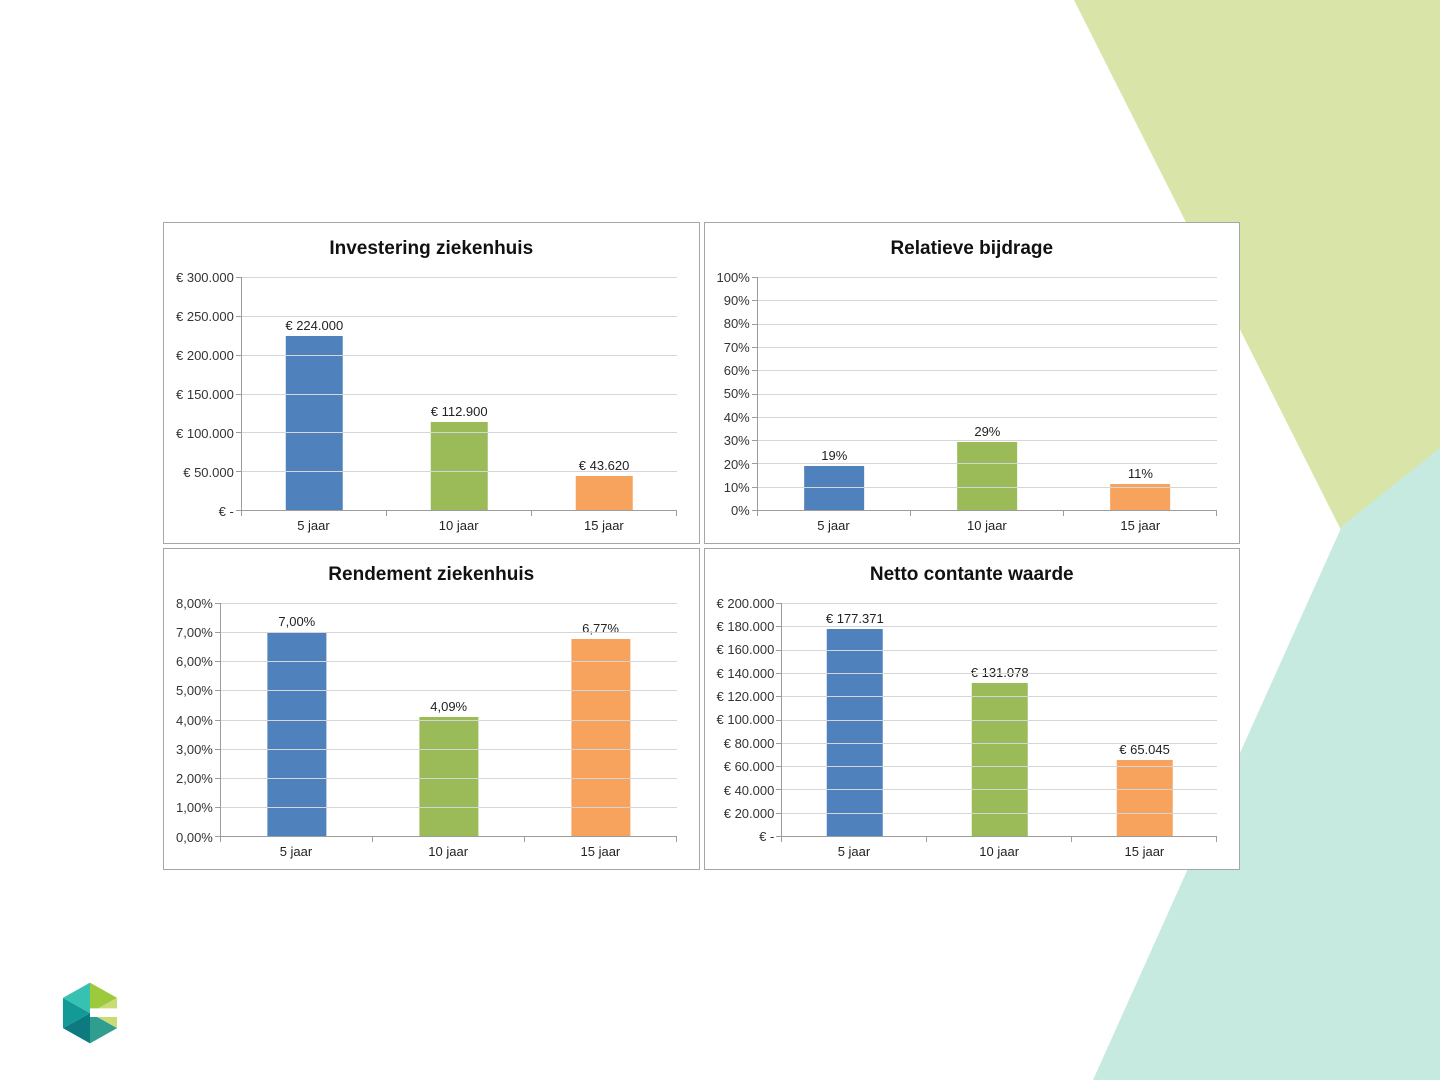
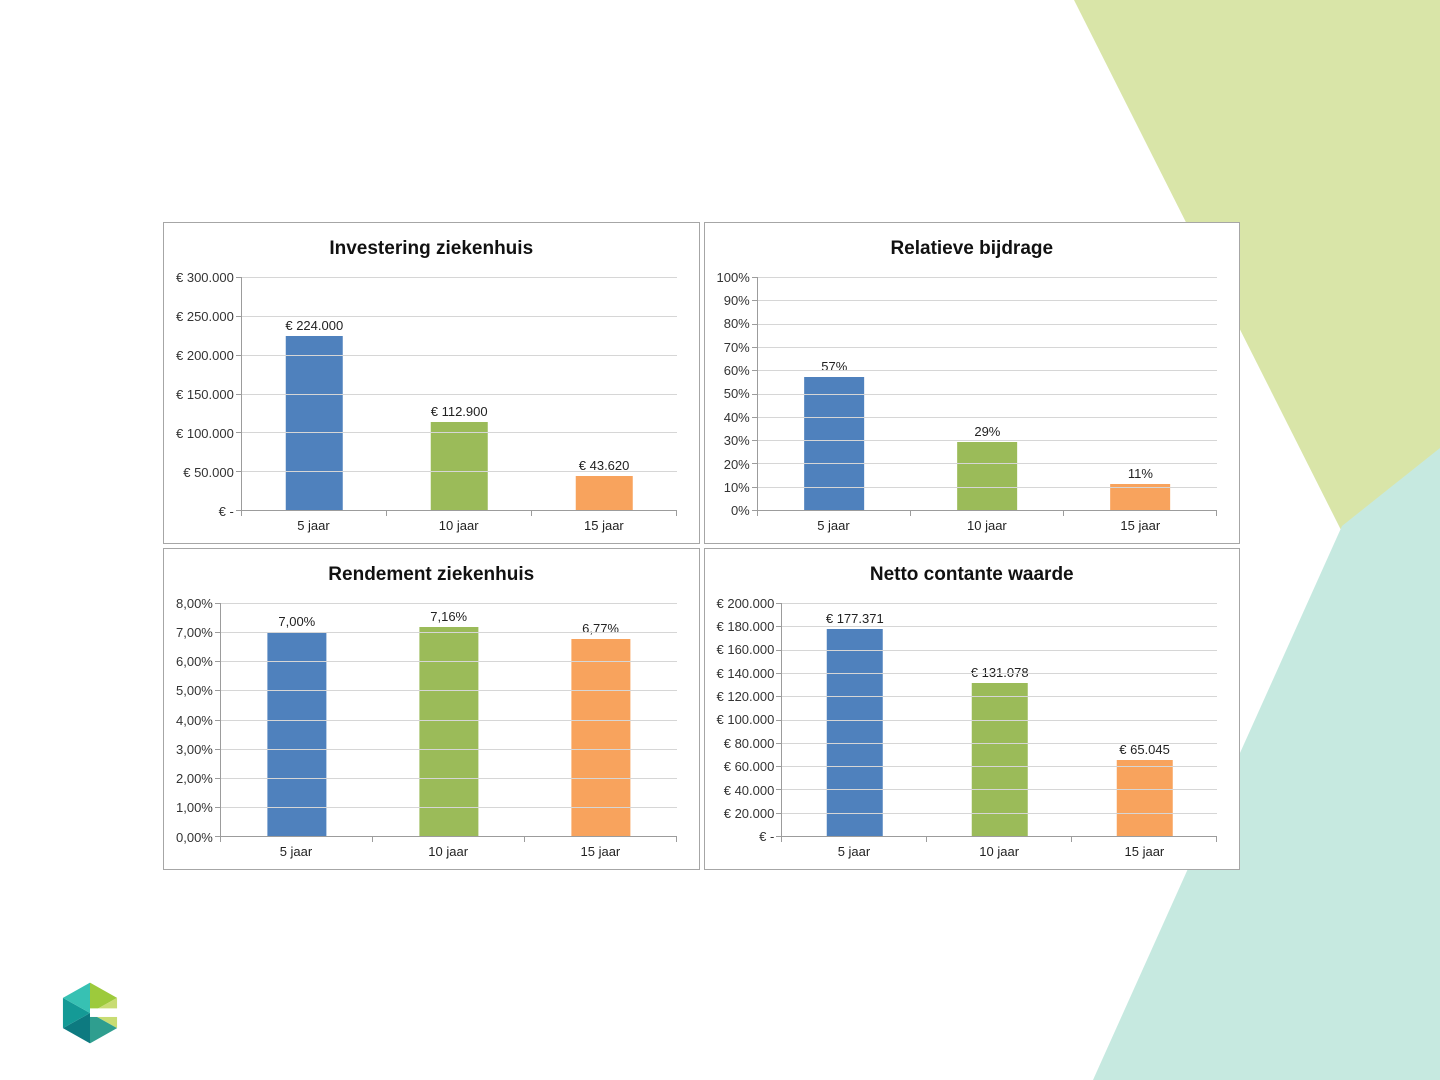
Relatieve bijdrage/5 jaar: 19% -> 57%
Rendement ziekenhuis/10 jaar: 4,09% -> 7,16%
